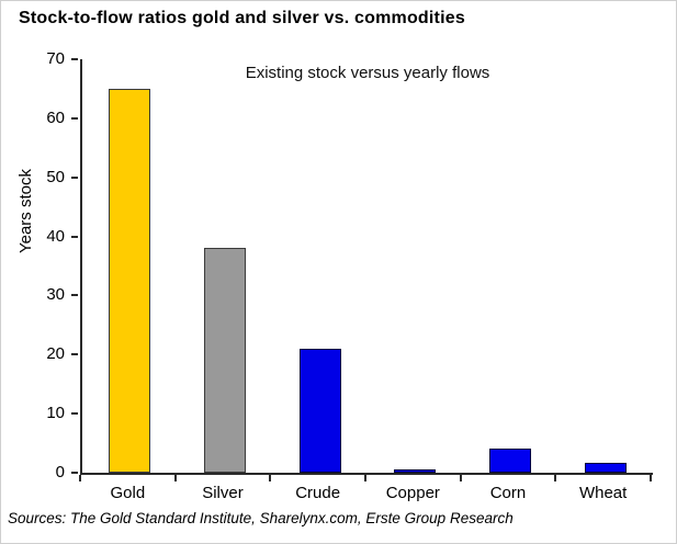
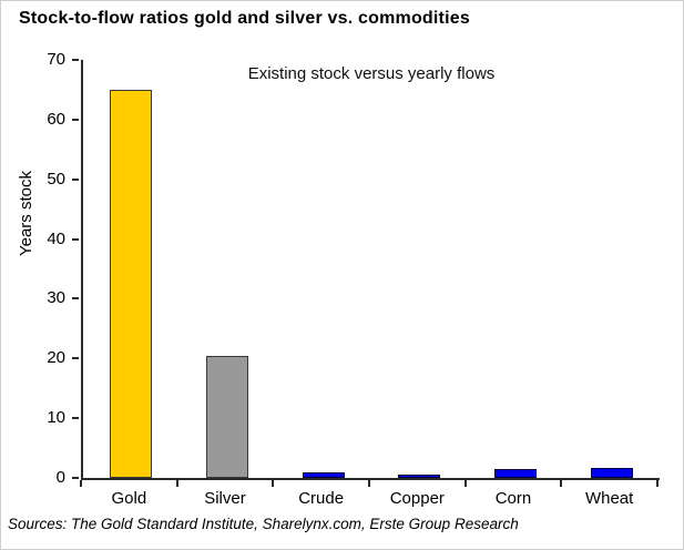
Silver: 38 -> 20
Crude: 21 -> 1
Corn: 4 -> 1
